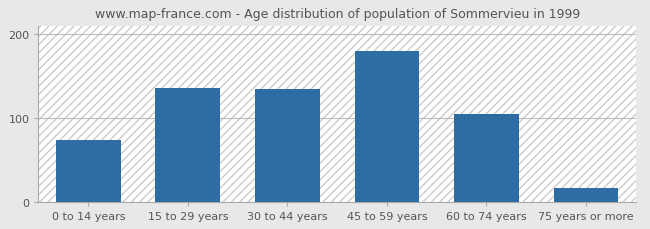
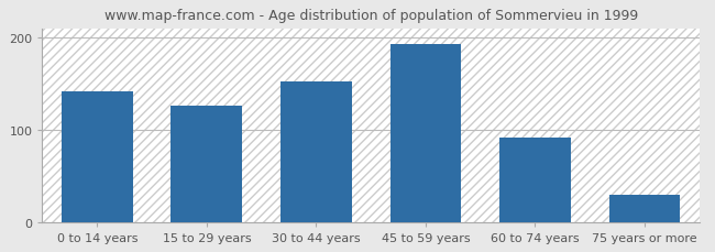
0 to 14 years: 74 -> 142
15 to 29 years: 136 -> 126
30 to 44 years: 134 -> 152
45 to 59 years: 180 -> 193
60 to 74 years: 104 -> 91
75 years or more: 16 -> 30
